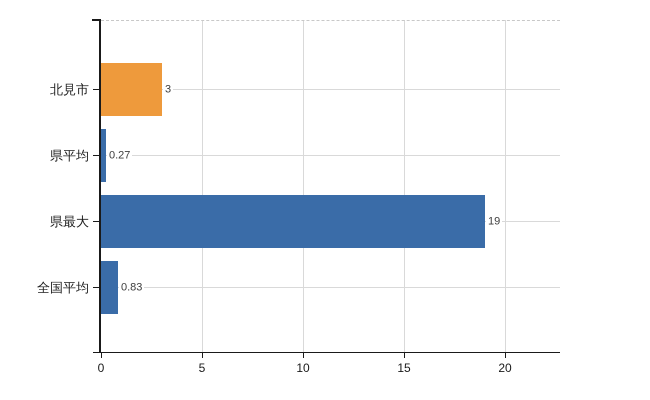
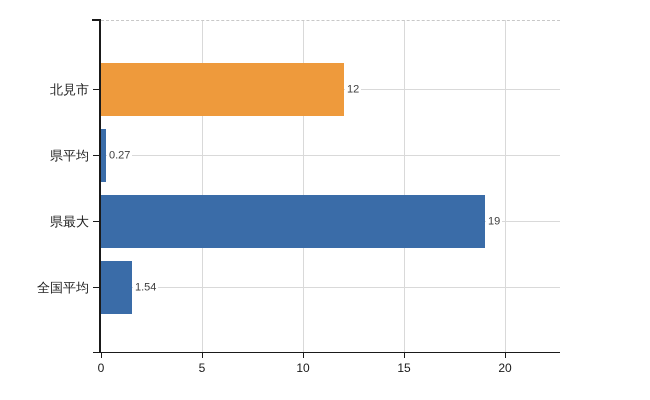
北見市: 3 -> 12
全国平均: 0.83 -> 1.54
